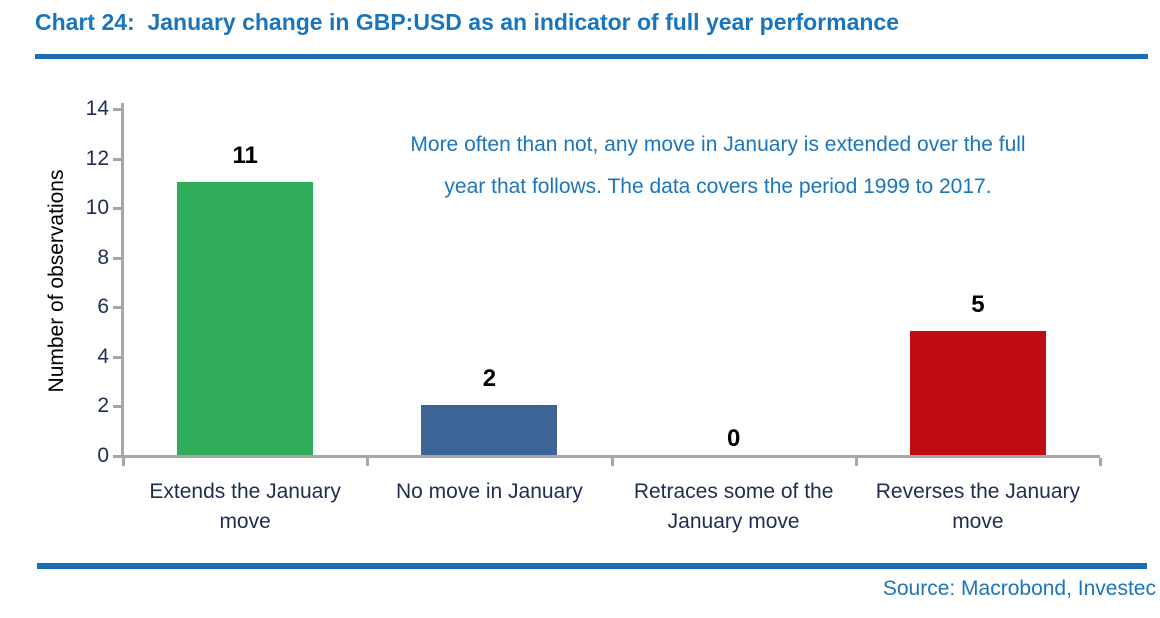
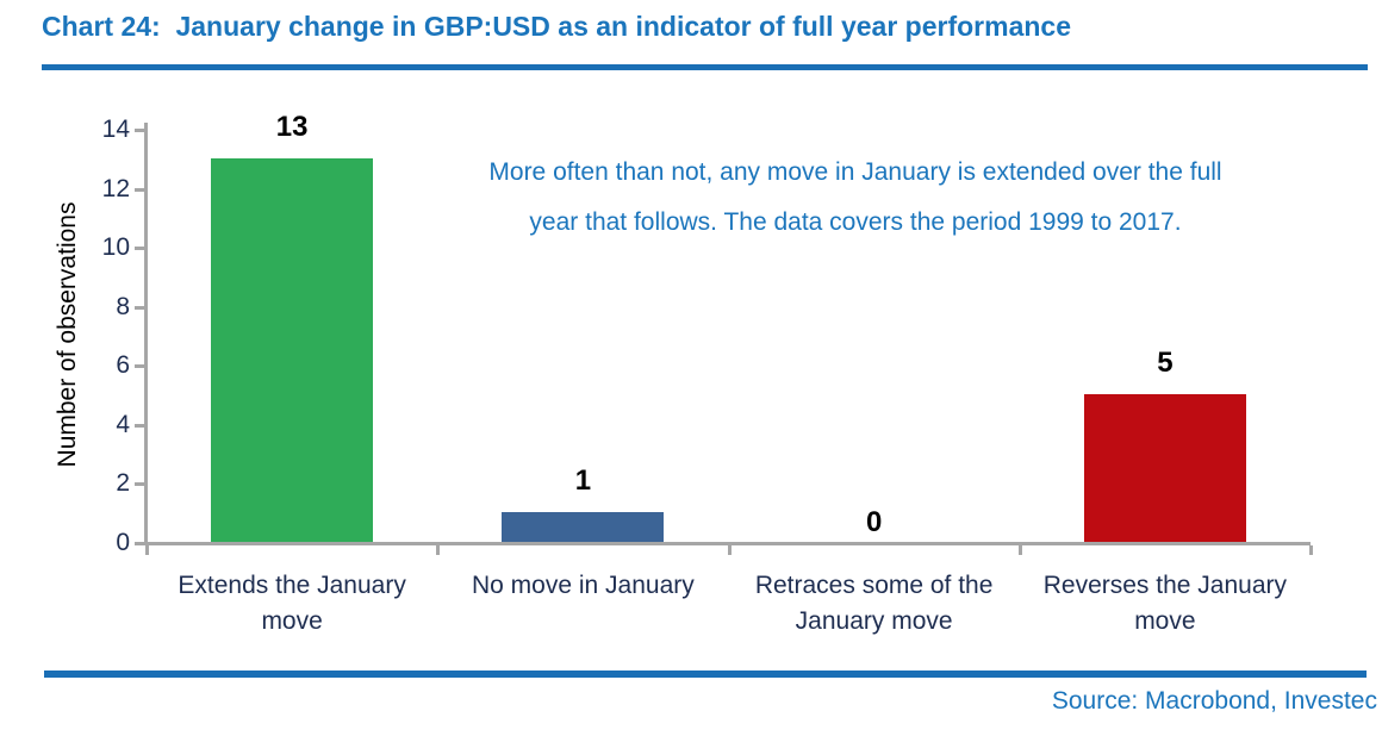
Extends the January move: 11 -> 13
No move in January: 2 -> 1
